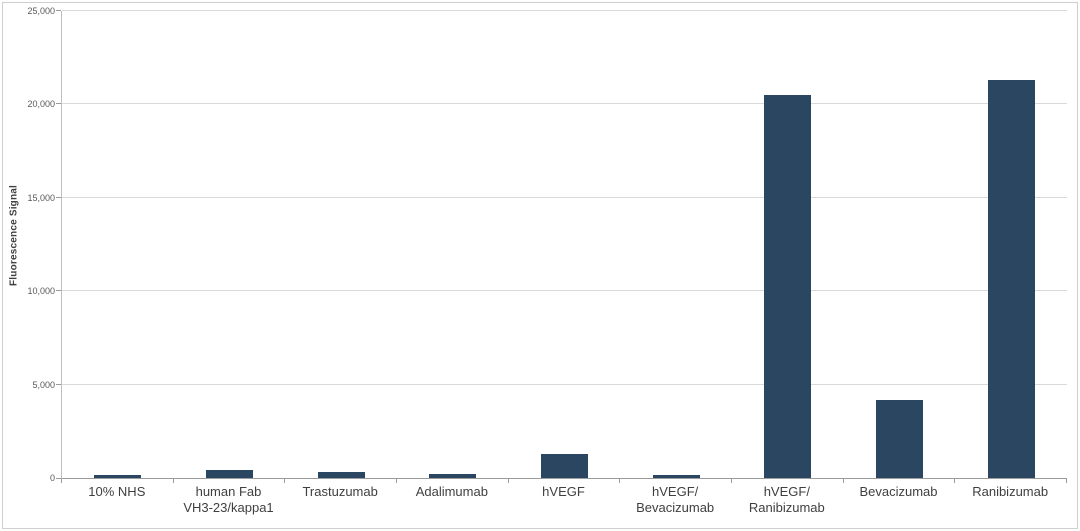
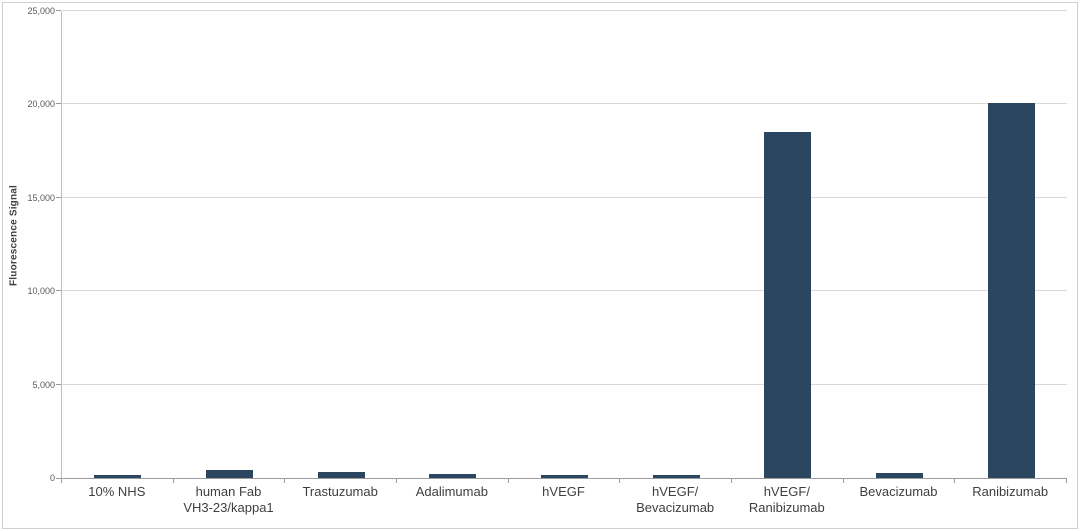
hVEGF: 1300 -> 200
hVEGF/ Ranibizumab: 20500 -> 18500
Bevacizumab: 4200 -> 200
Ranibizumab: 21300 -> 20100
